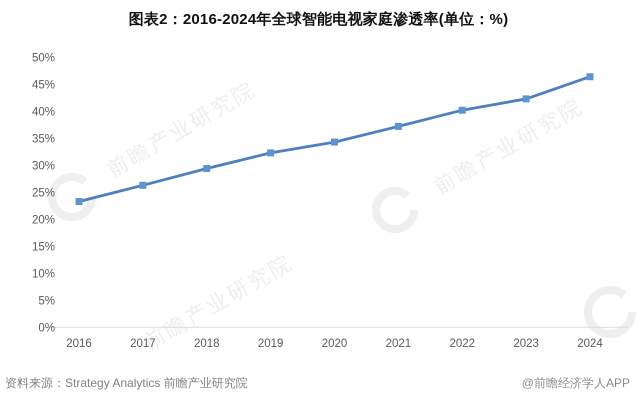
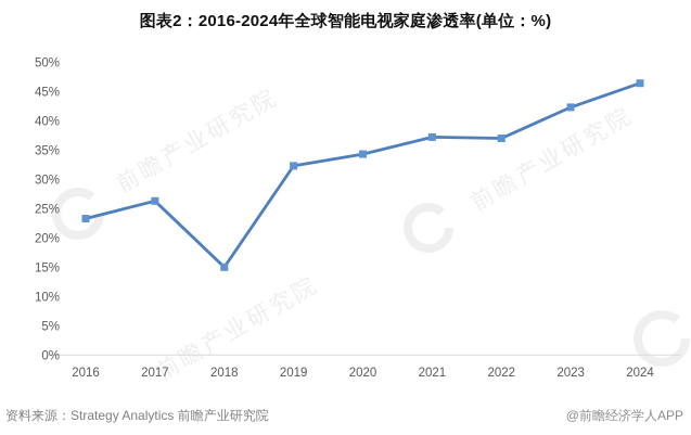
2018: 29% -> 15%
2022: 40% -> 37%
